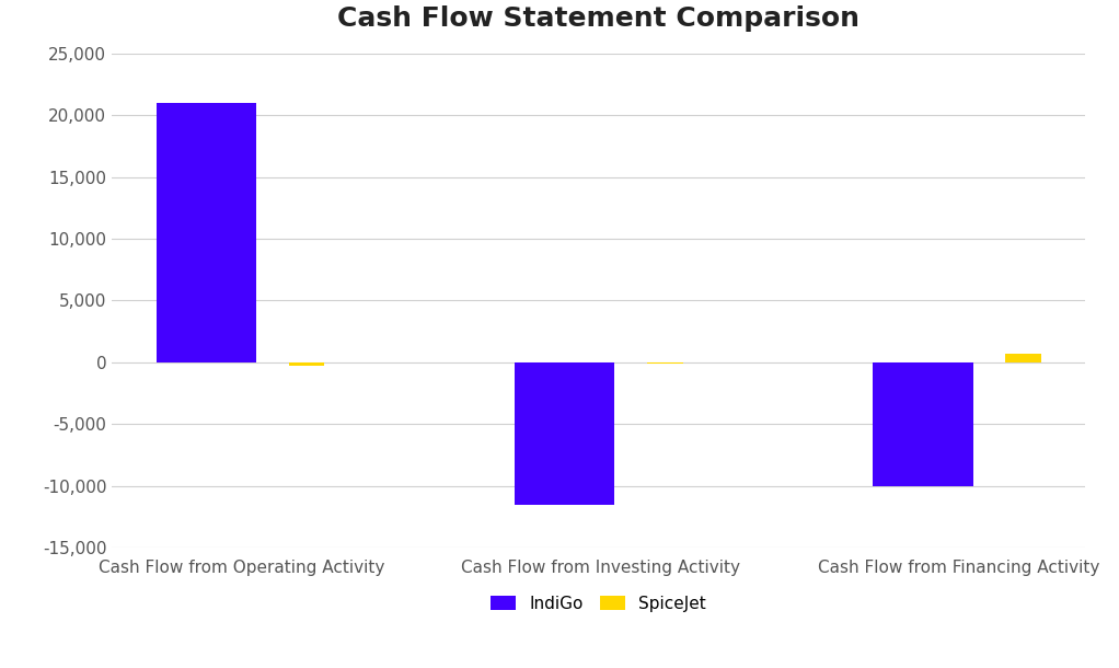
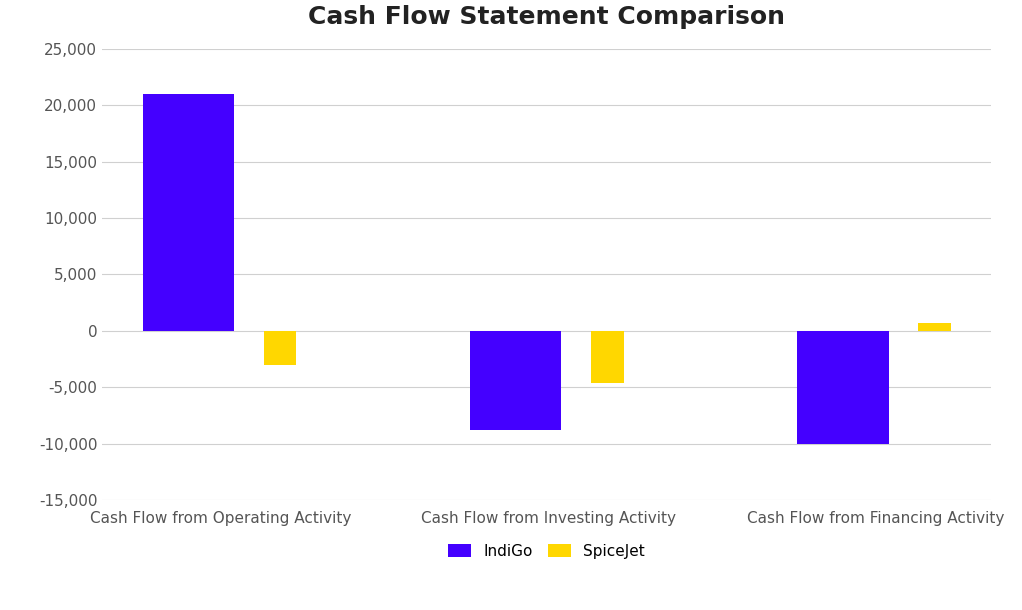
SpiceJet/Cash Flow from Operating Activity: -300 -> -3,000
IndiGo/Cash Flow from Investing Activity: -11,500 -> -8,800
SpiceJet/Cash Flow from Investing Activity: -100 -> -4,600
